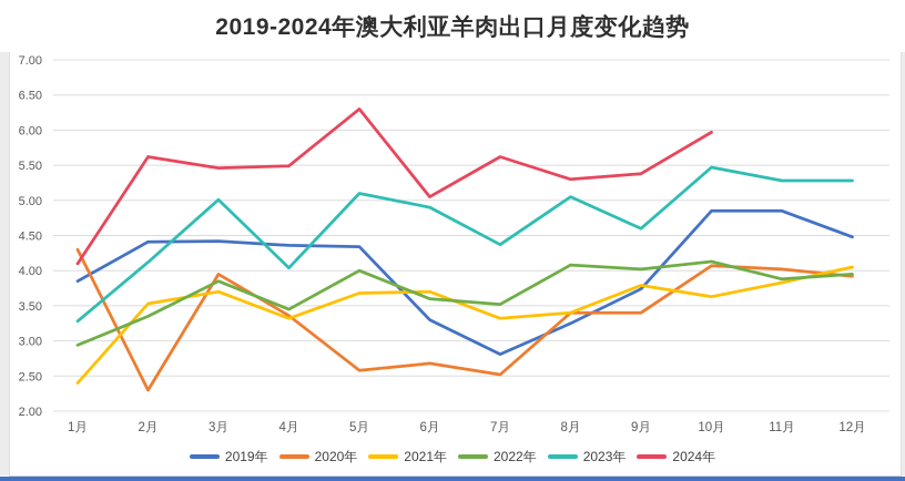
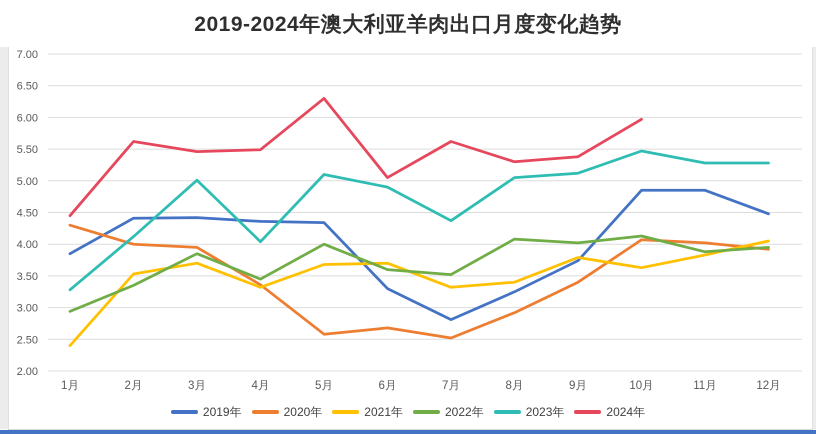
2024年/1月: 4.1 -> 4.5
2020年/2月: 2.3 -> 4.0
2020年/8月: 3.4 -> 2.9
2023年/9月: 4.6 -> 5.1
